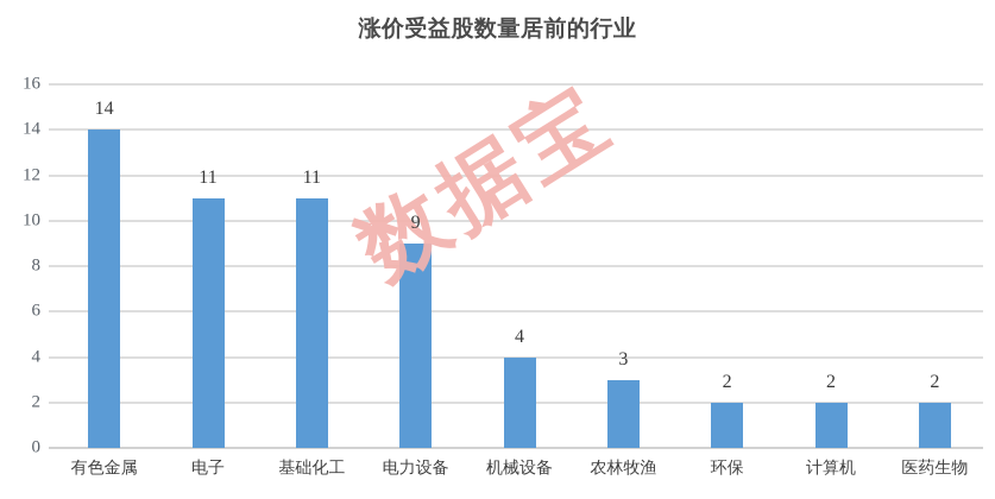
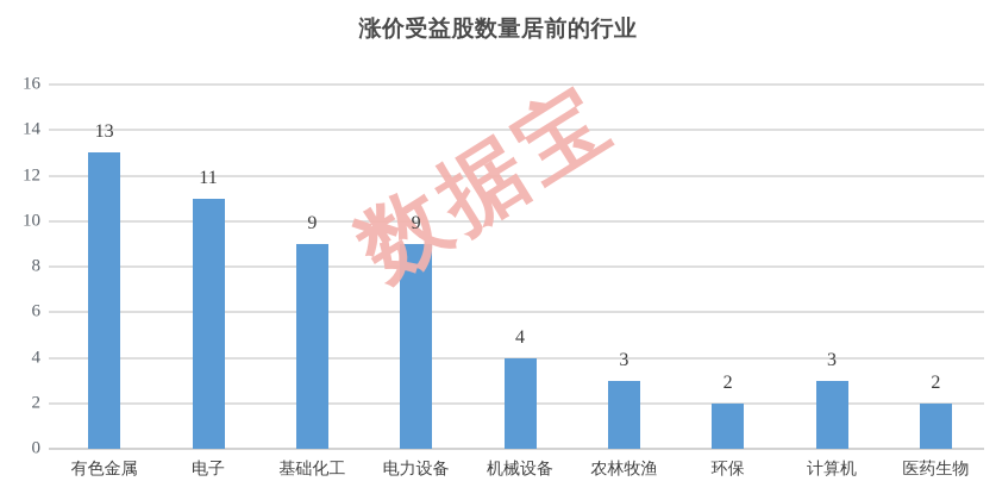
有色金属: 14 -> 13
基础化工: 11 -> 9
计算机: 2 -> 3
